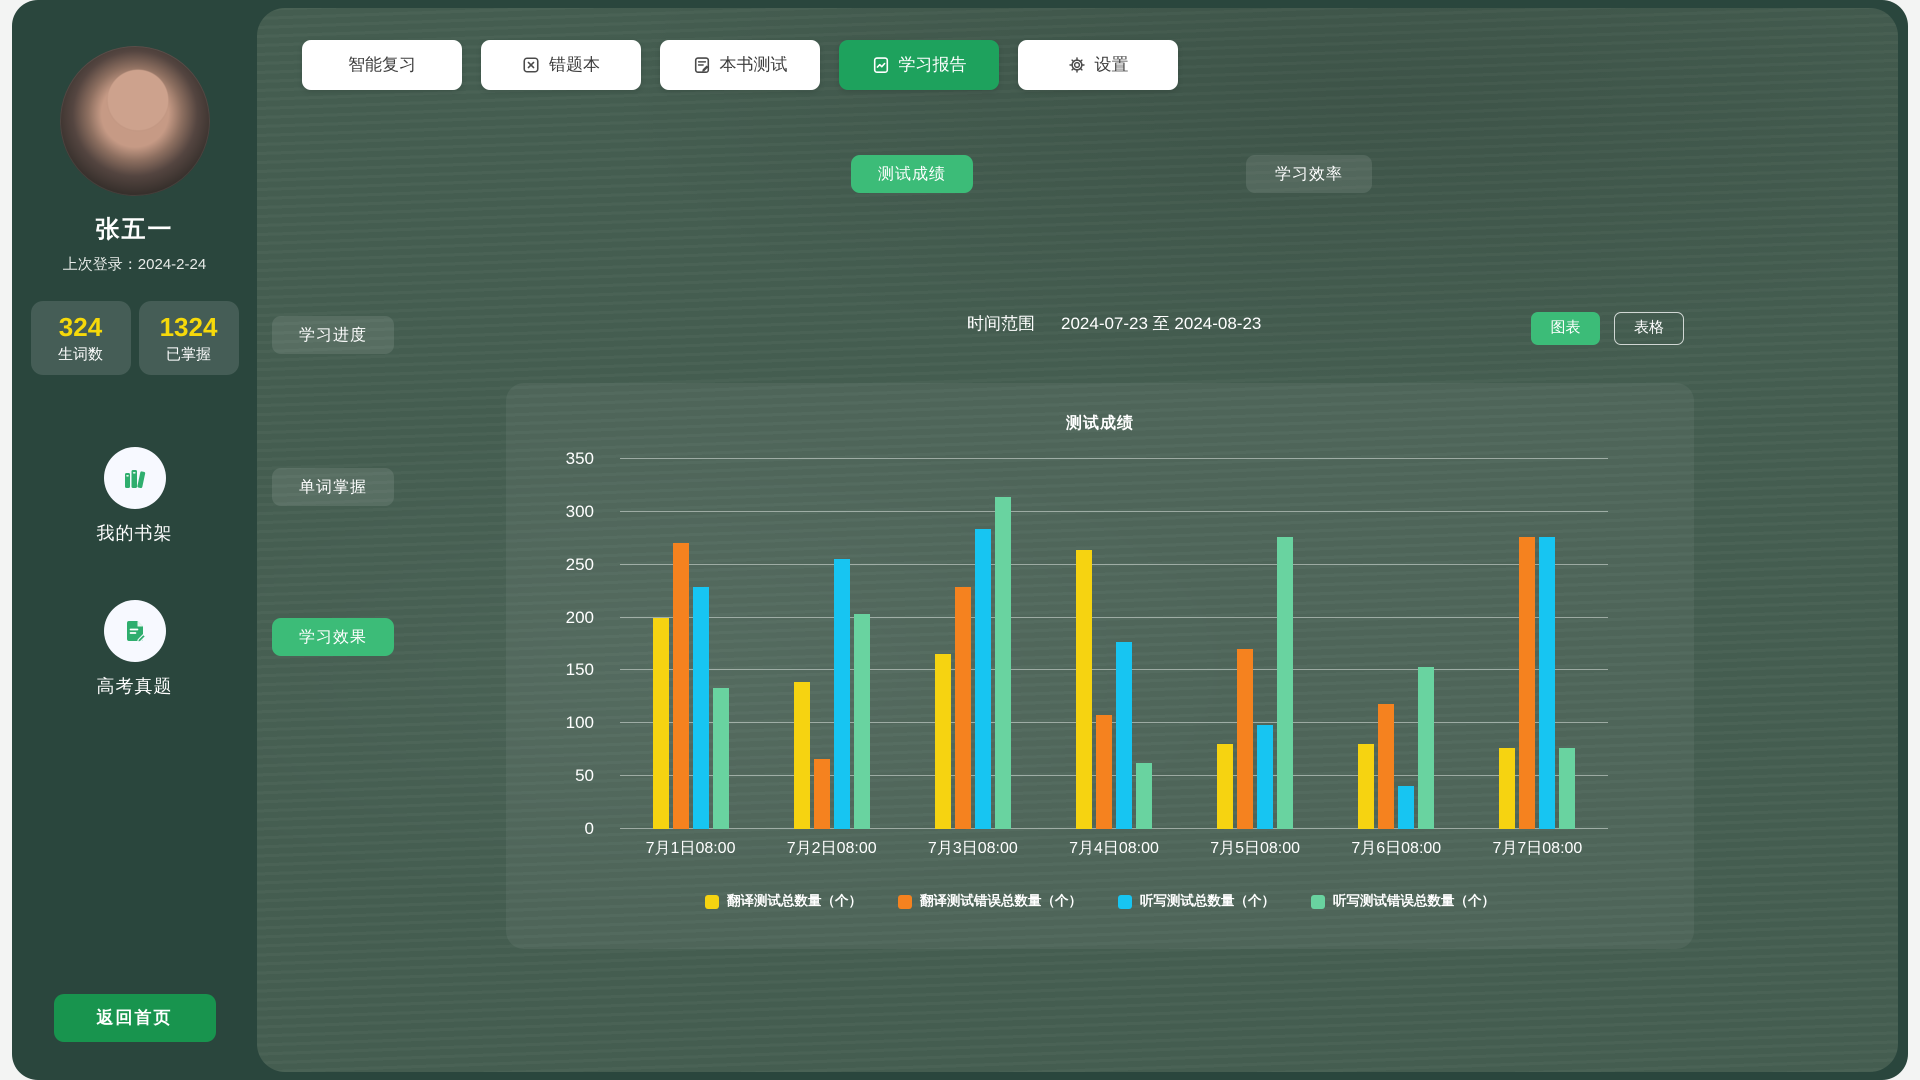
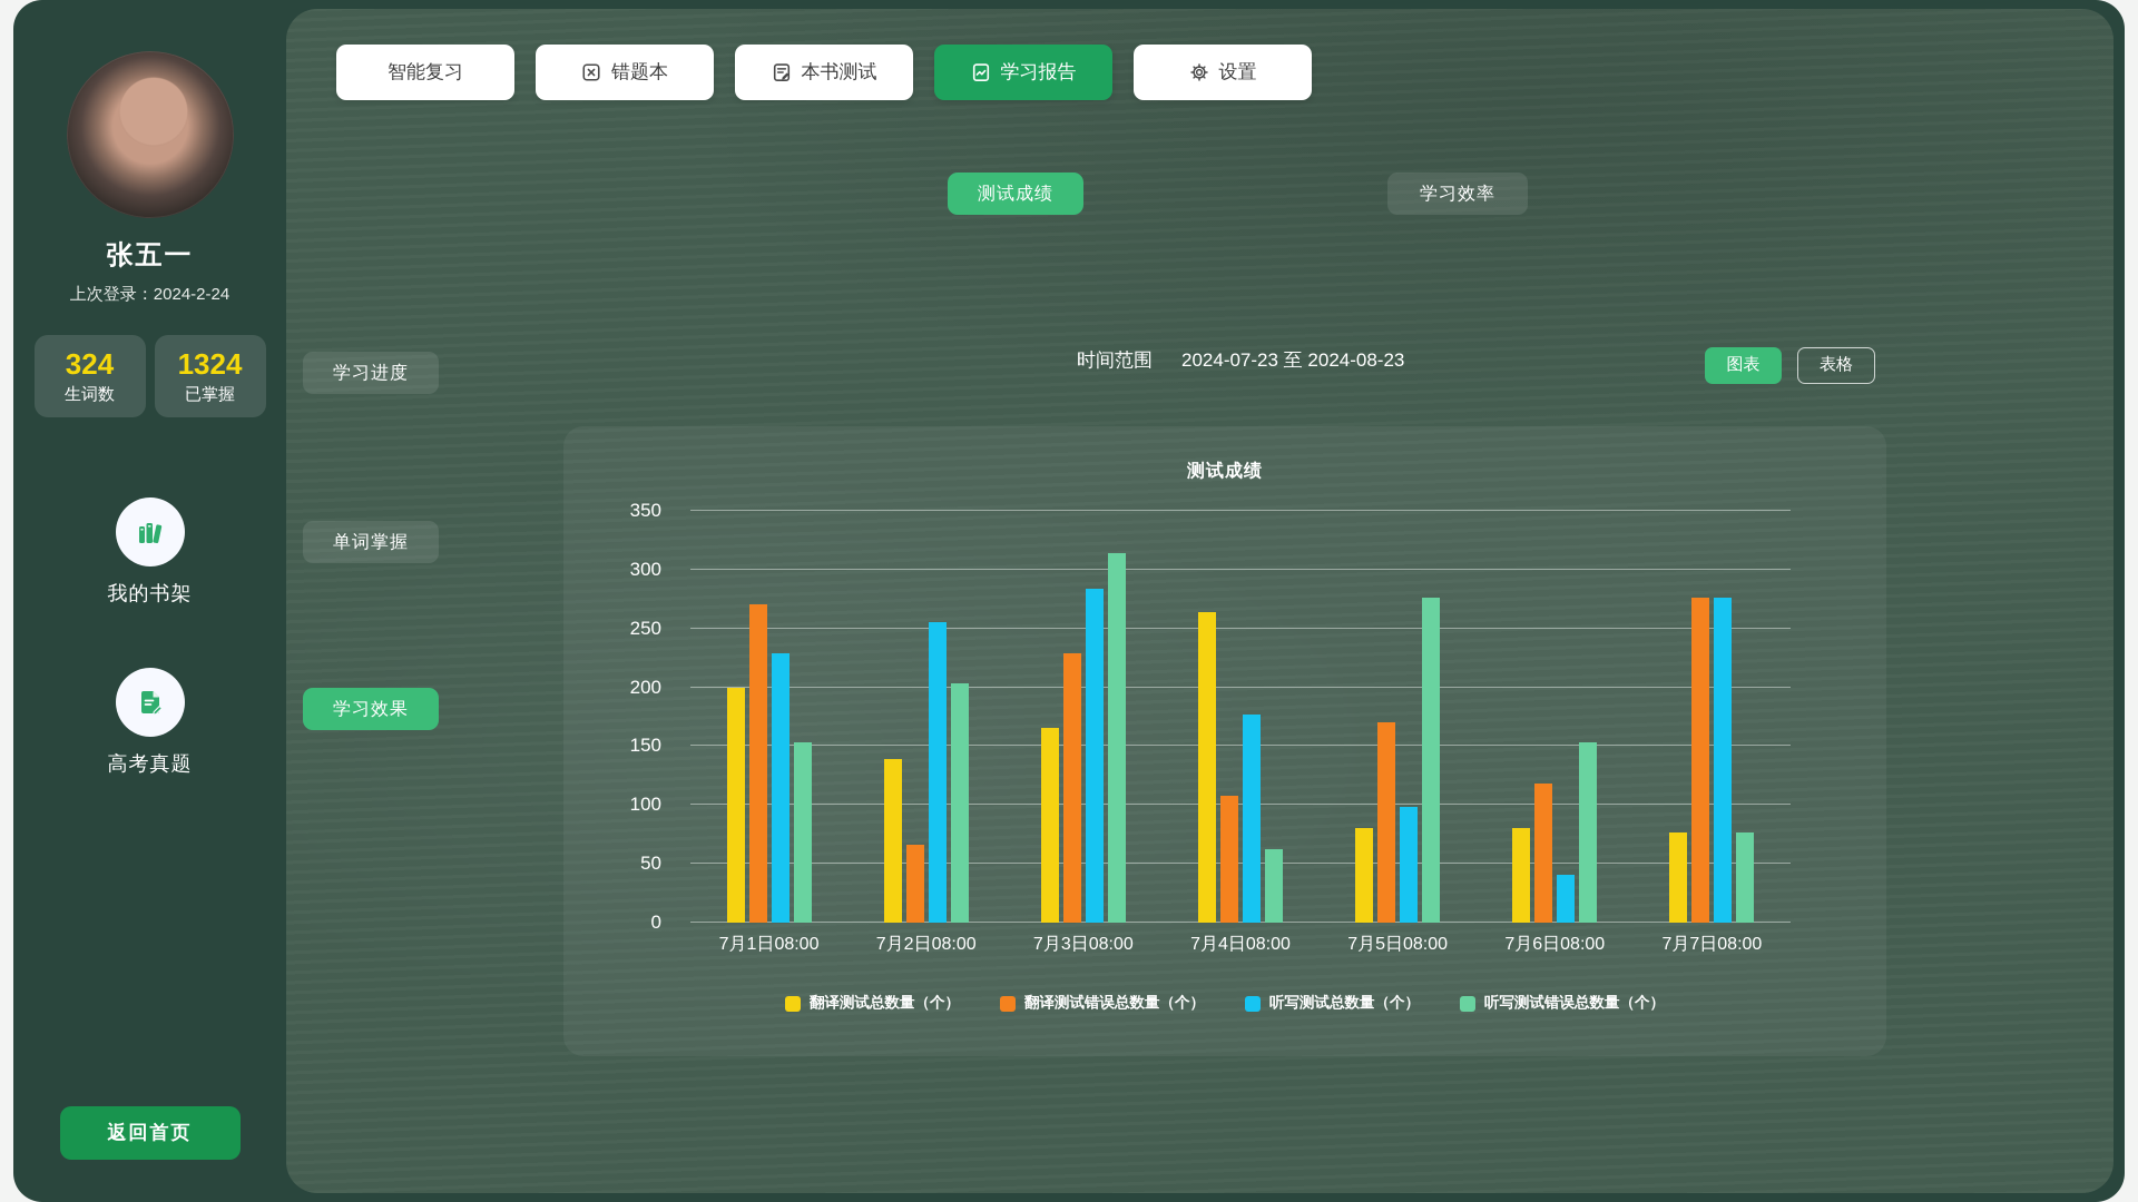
听写测试错误总数量（个）/7月1日08:00: 133 -> 153
